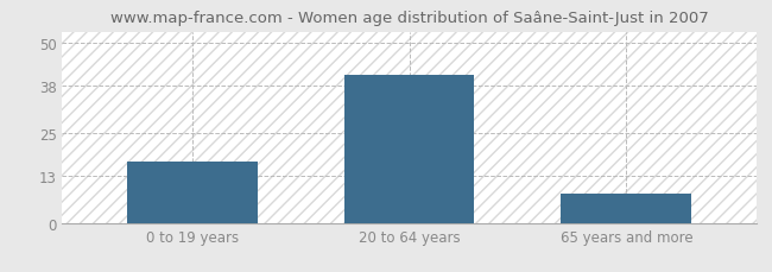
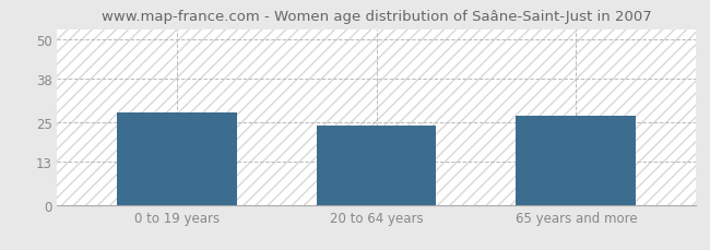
0 to 19 years: 17 -> 28
20 to 64 years: 41 -> 24
65 years and more: 8 -> 27
